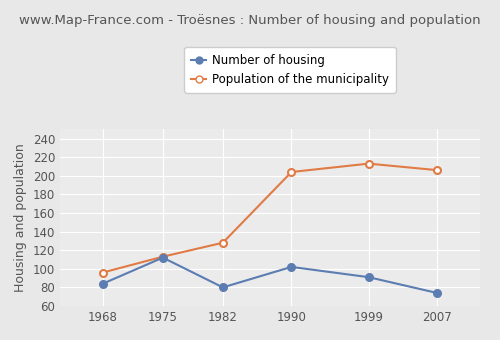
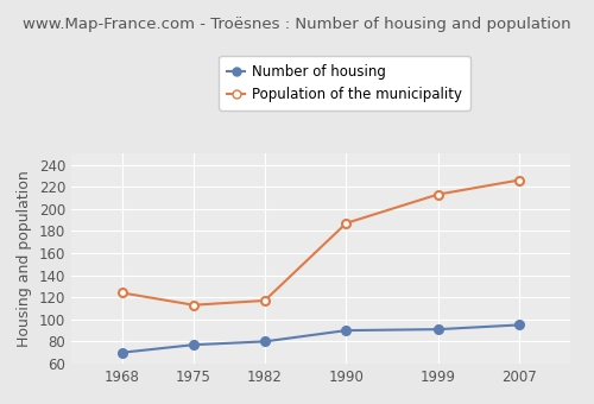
Number of housing/1968: 84 -> 70
Population of the municipality/1968: 96 -> 124
Number of housing/1975: 112 -> 77
Population of the municipality/1982: 128 -> 117
Number of housing/1990: 102 -> 90
Population of the municipality/1990: 204 -> 187
Number of housing/2007: 74 -> 95
Population of the municipality/2007: 206 -> 226
